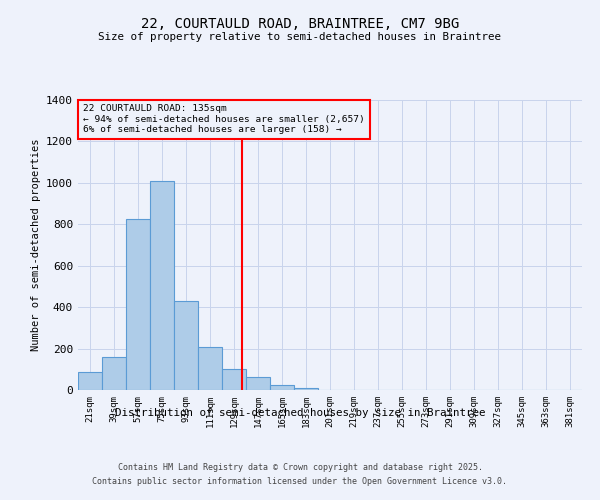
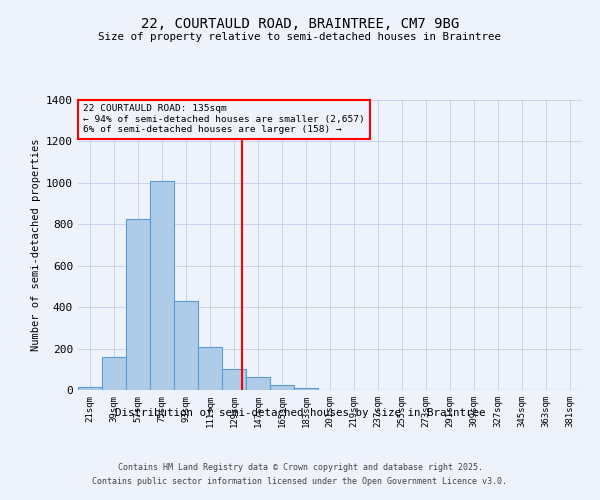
21sqm: 85 -> 15
